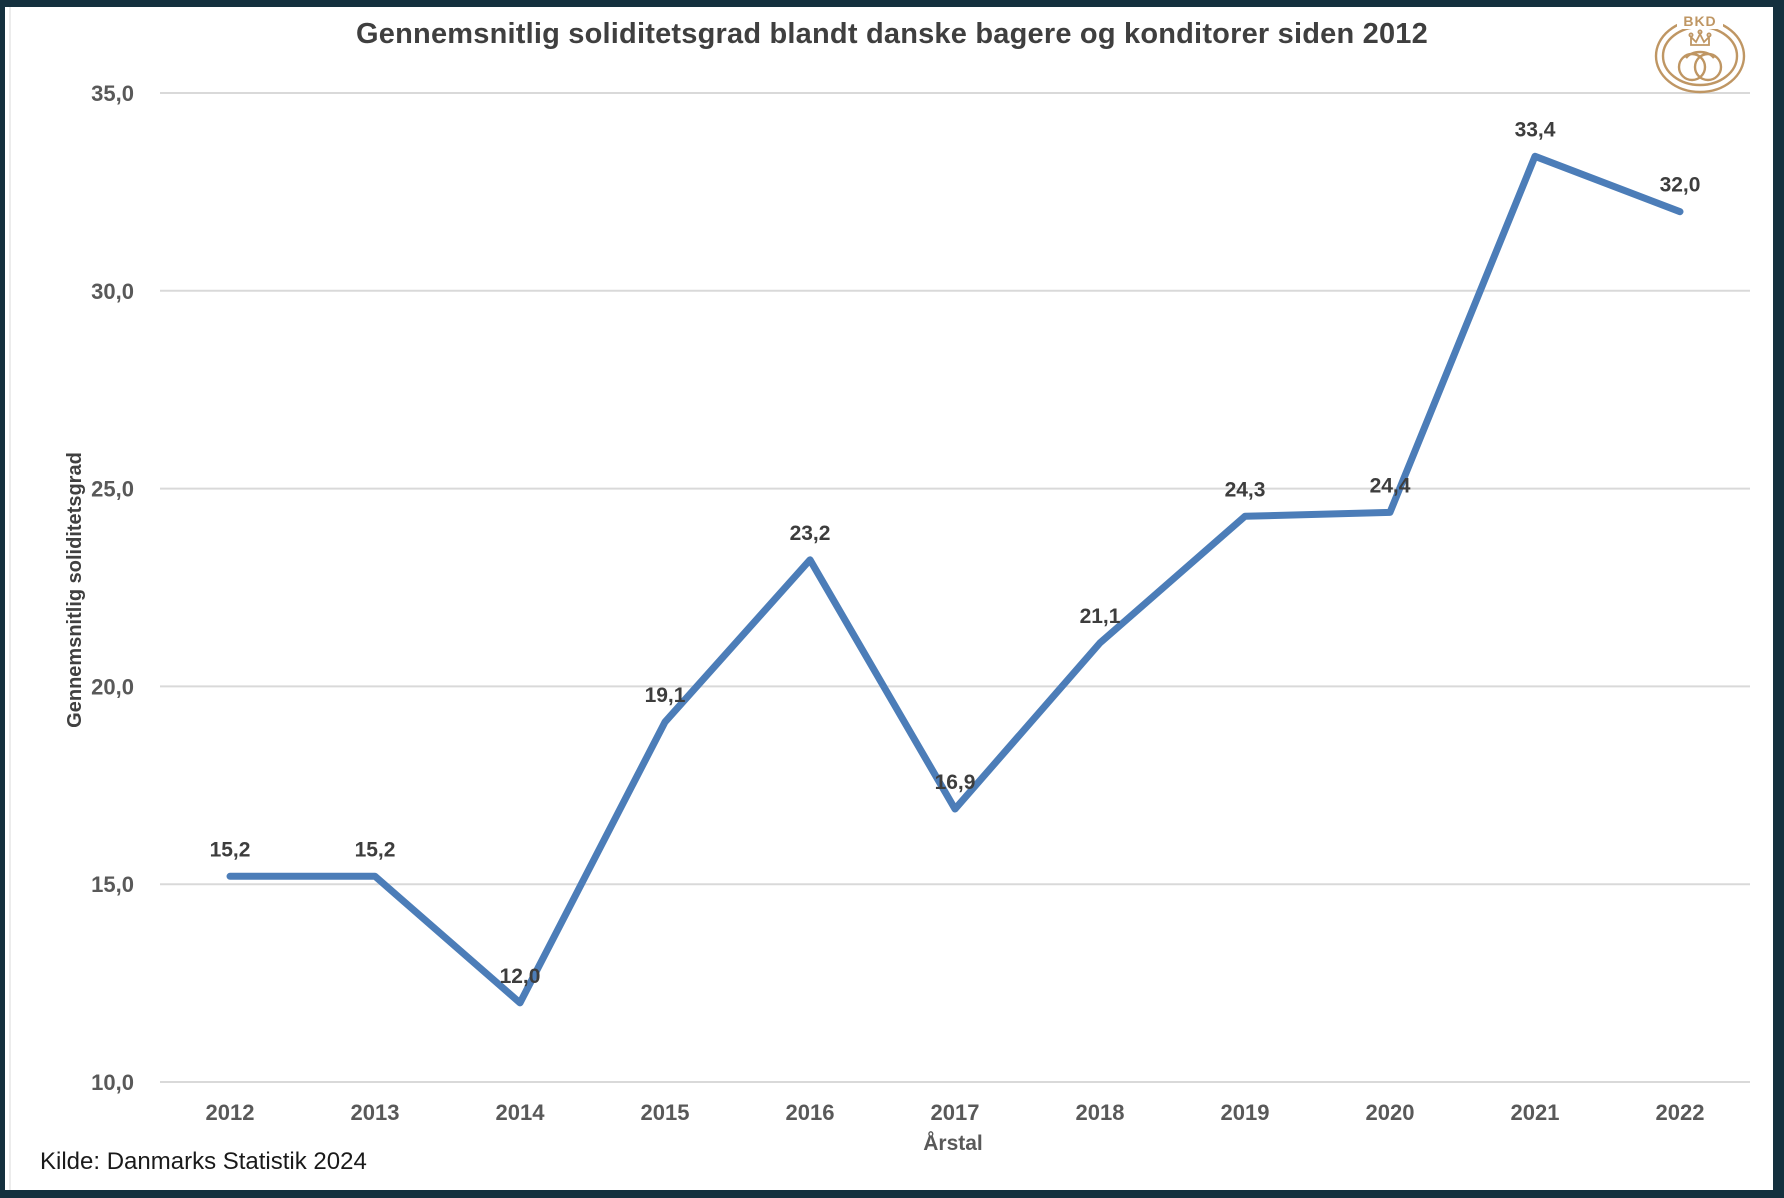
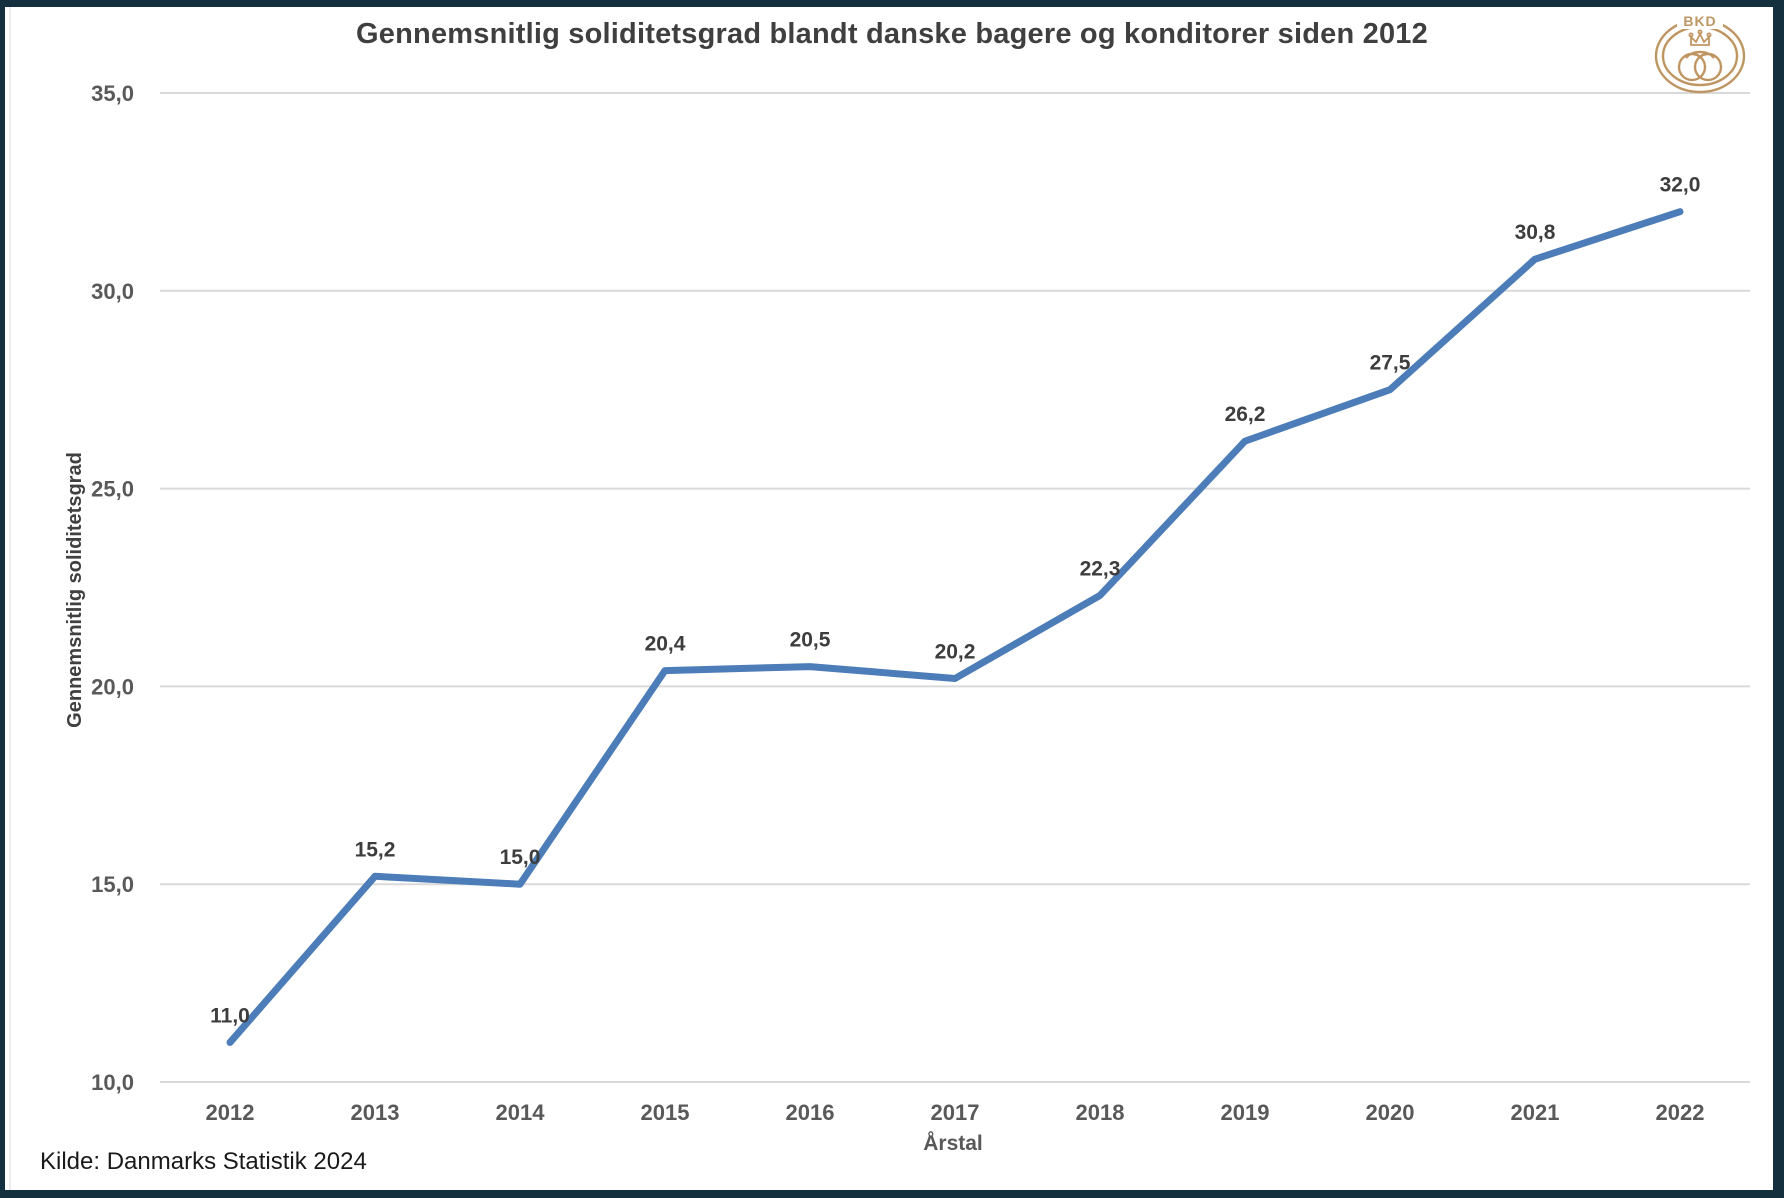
2012: 15,2 -> 11,0
2014: 12,0 -> 15,0
2015: 19,1 -> 20,4
2016: 23,2 -> 20,5
2017: 16,9 -> 20,2
2018: 21,1 -> 22,3
2019: 24,3 -> 26,2
2020: 24,4 -> 27,5
2021: 33,4 -> 30,8
